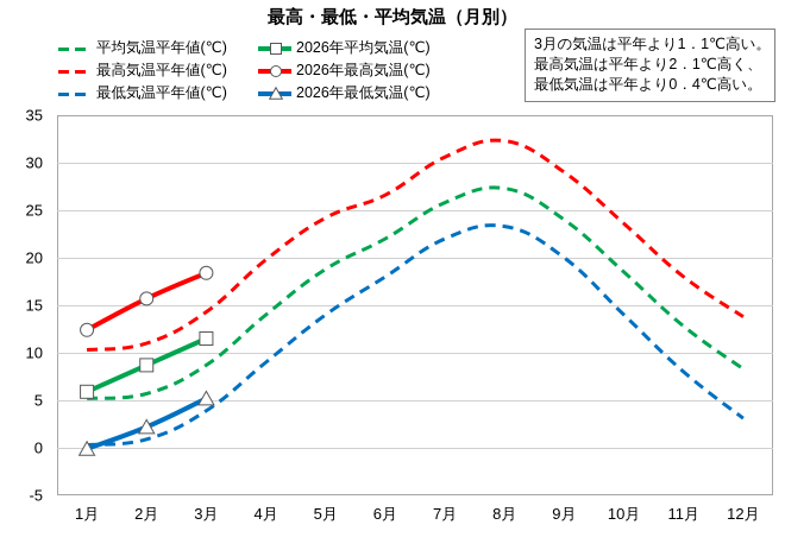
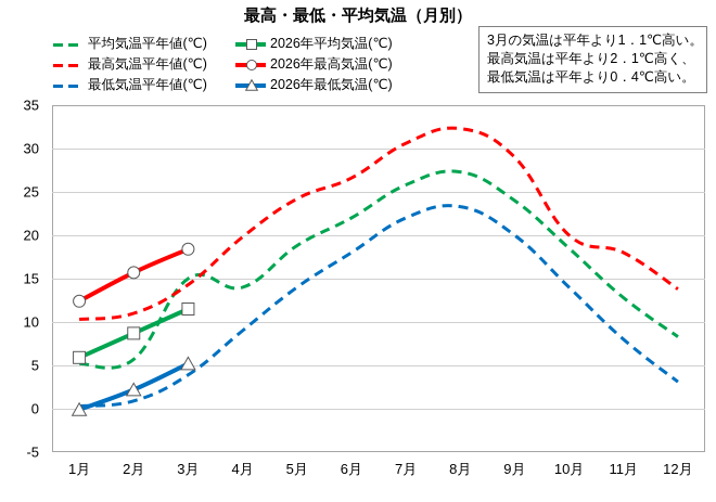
平均気温平年値(℃)/3月: 9 -> 15
最高気温平年値(℃)/10月: 24 -> 20
